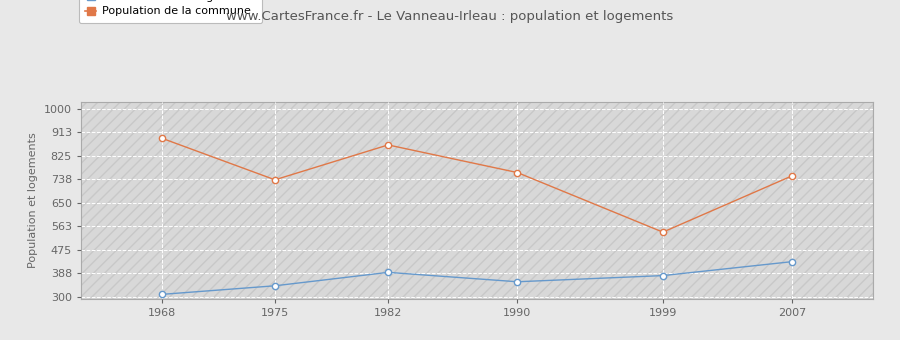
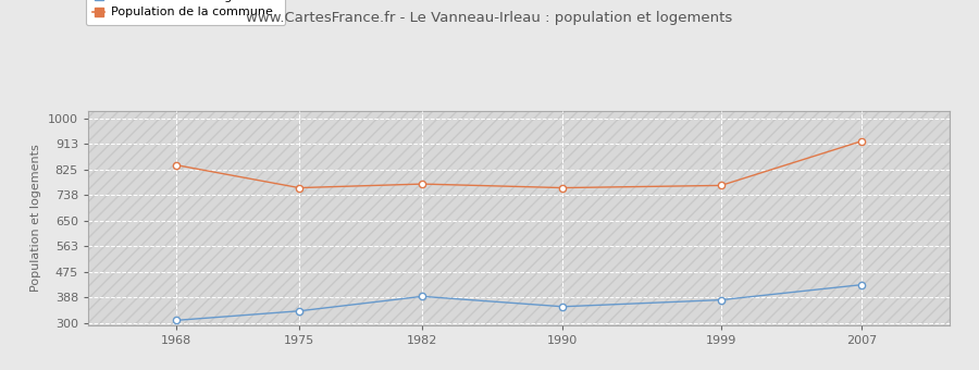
Population de la commune/1968: 890 -> 840
Population de la commune/1975: 735 -> 762
Population de la commune/1982: 865 -> 775
Population de la commune/1999: 540 -> 770
Population de la commune/2007: 750 -> 922
